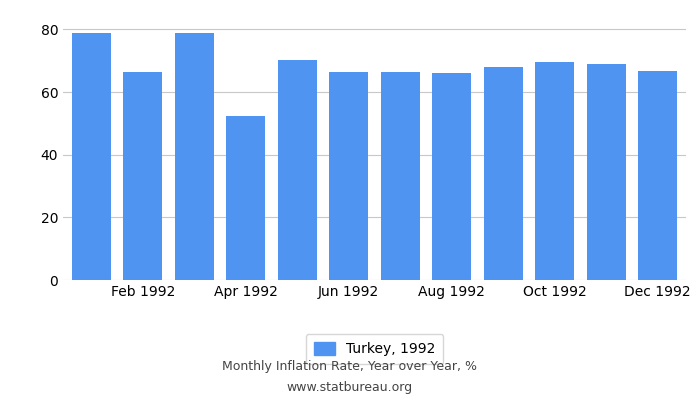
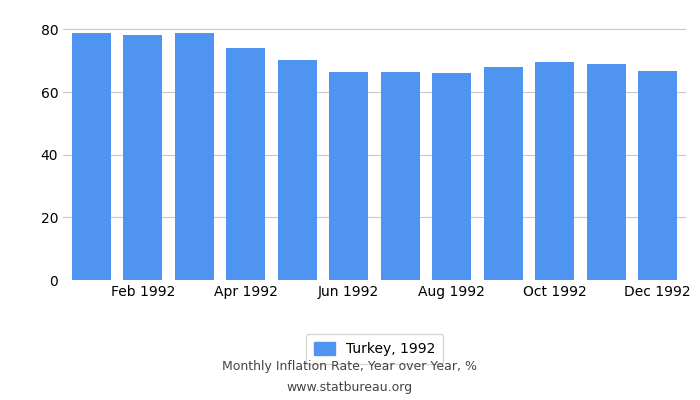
Feb 1992: 66.5 -> 78.1
Apr 1992: 52.5 -> 74.0
